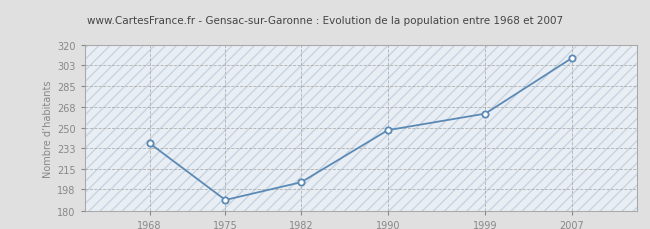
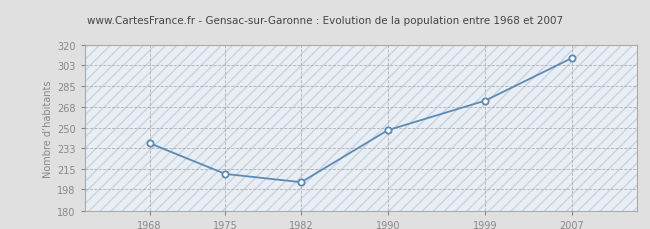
1975: 189 -> 211
1999: 262 -> 273
